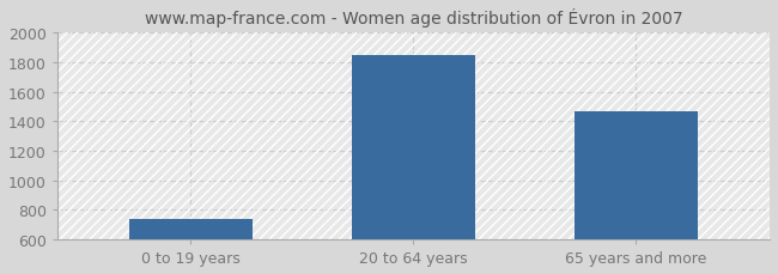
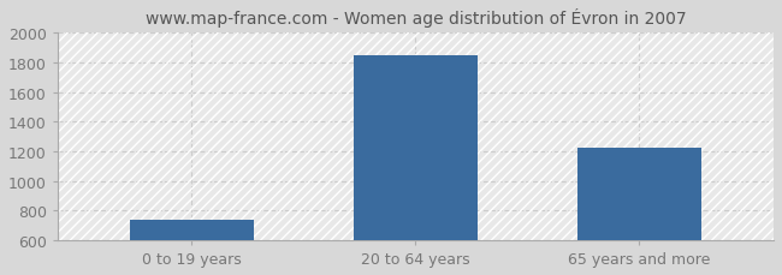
65 years and more: 1470 -> 1220
